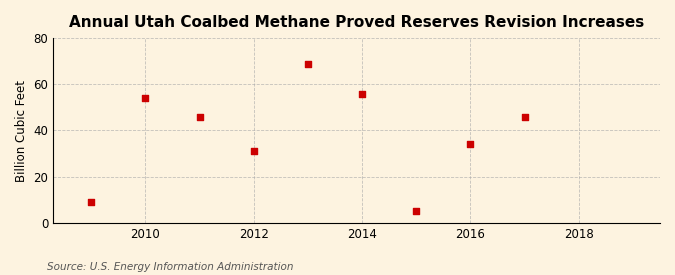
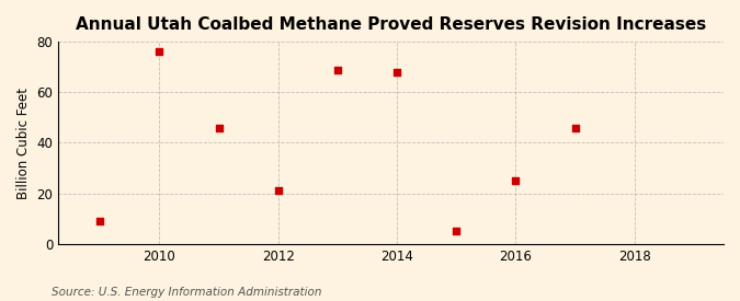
2010: 54 -> 76
2012: 31 -> 21
2014: 56 -> 68
2016: 34 -> 25
